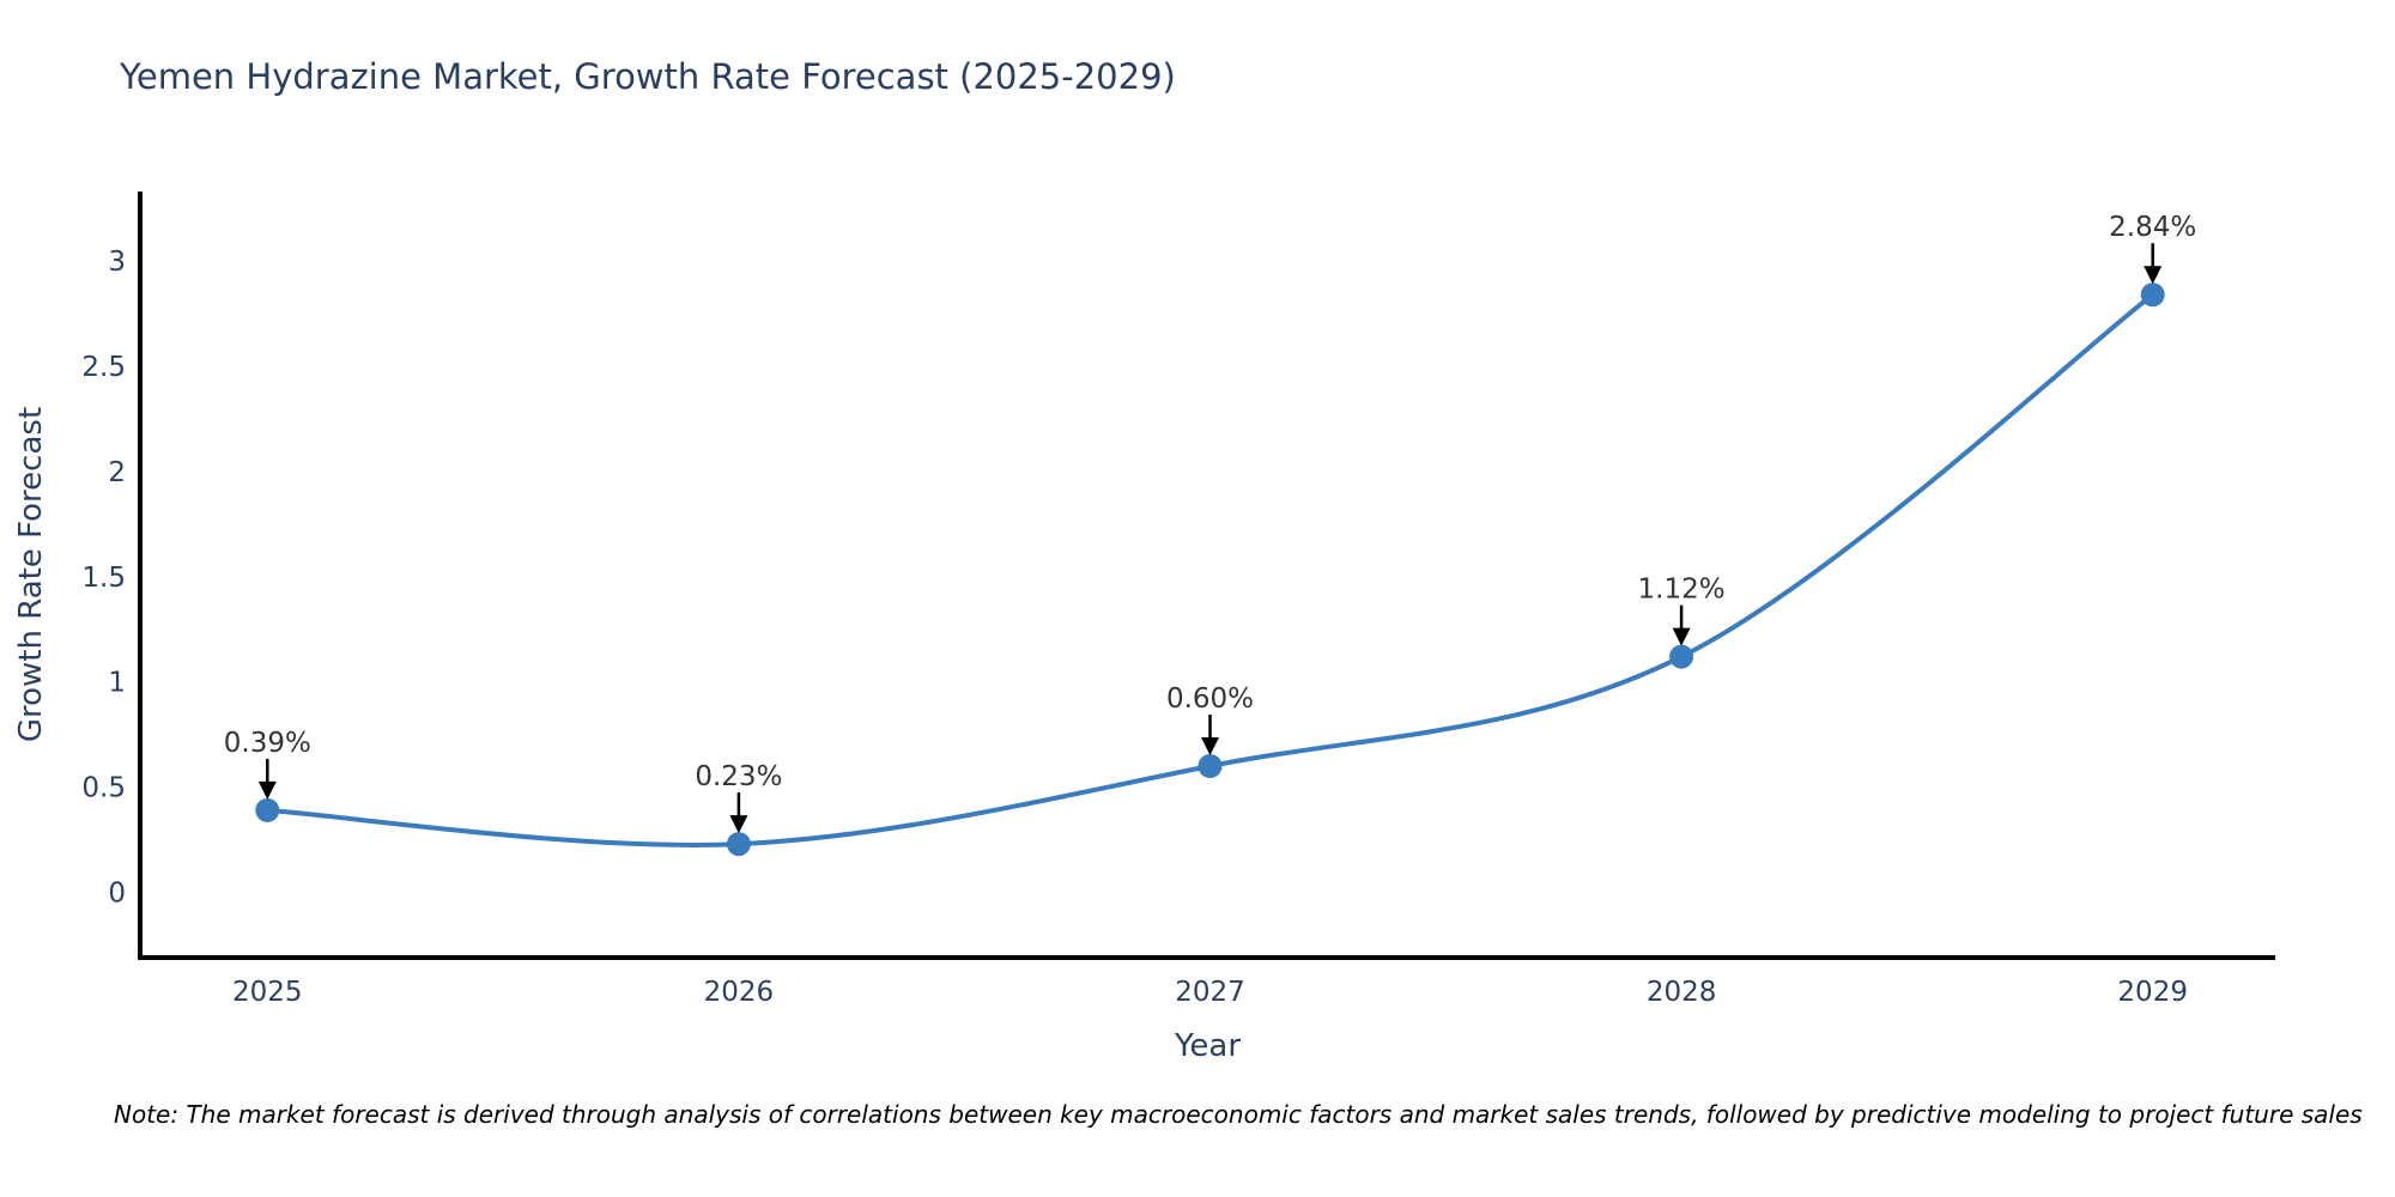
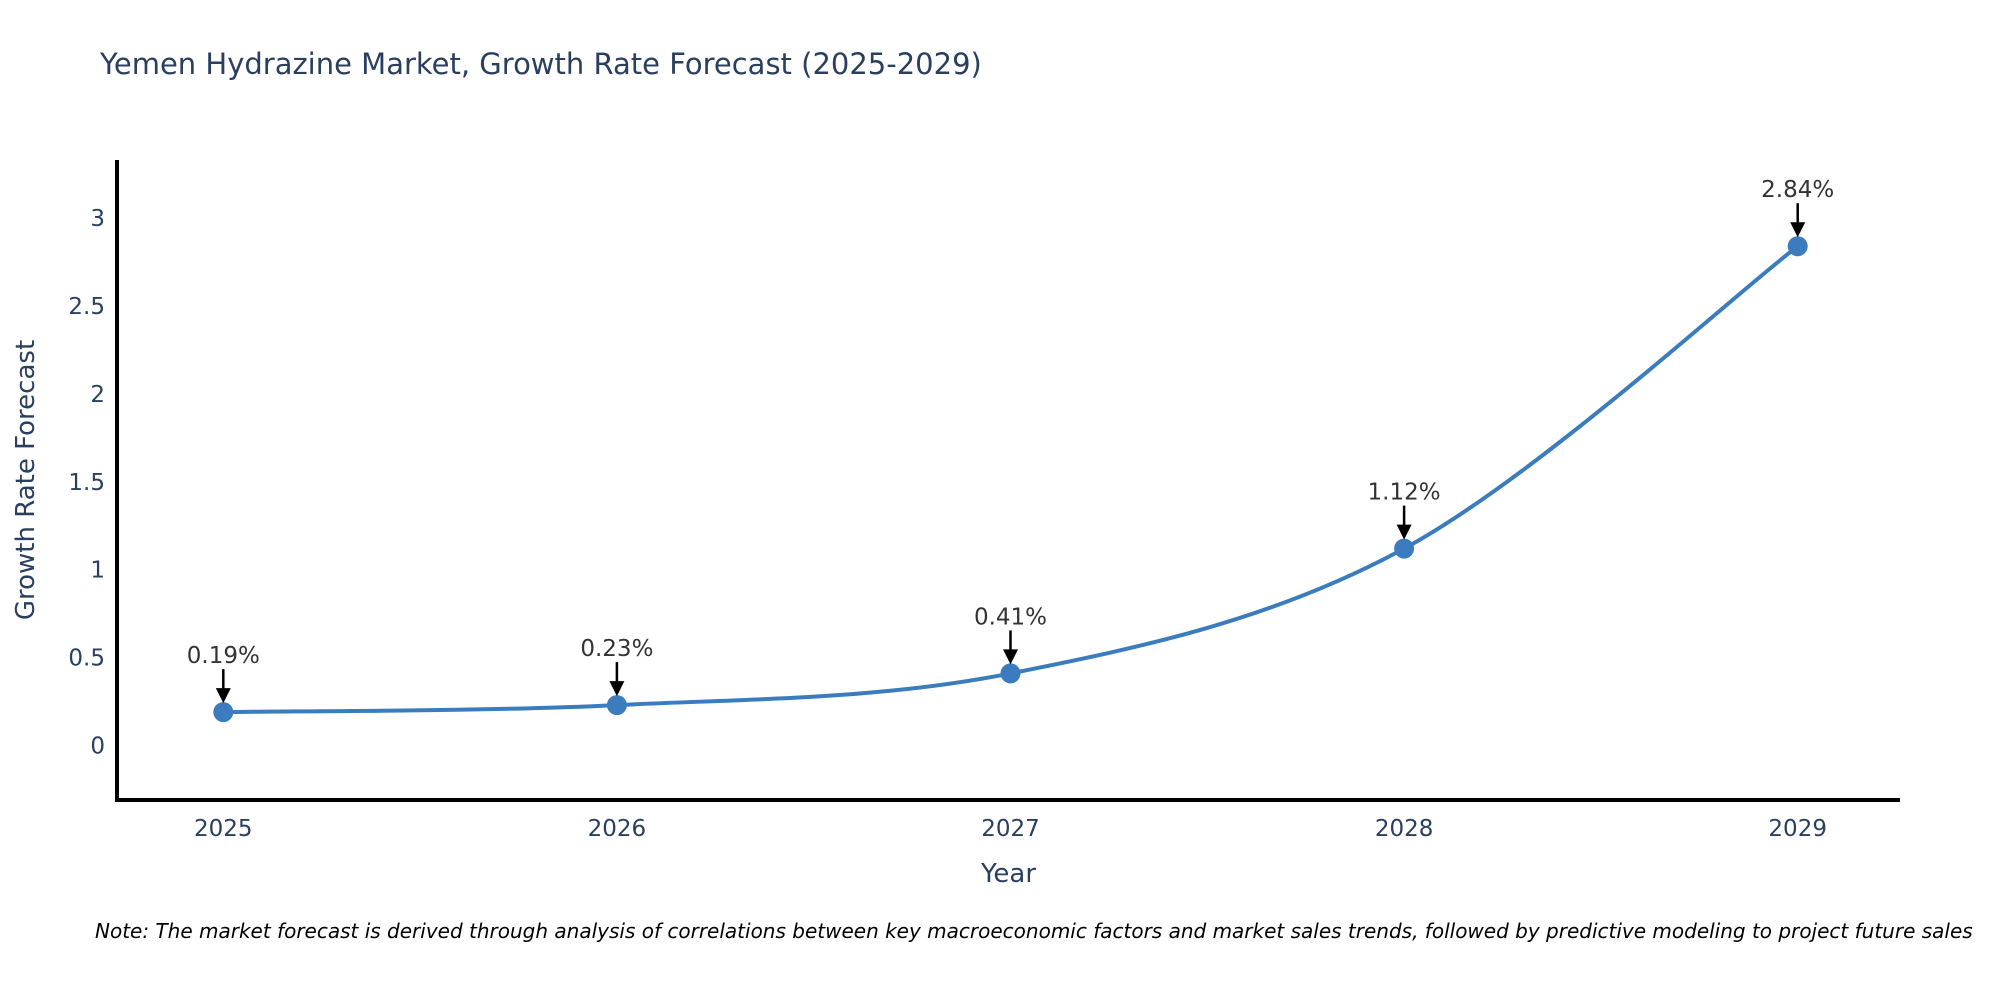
2025: 0.39% -> 0.19%
2027: 0.60% -> 0.41%
